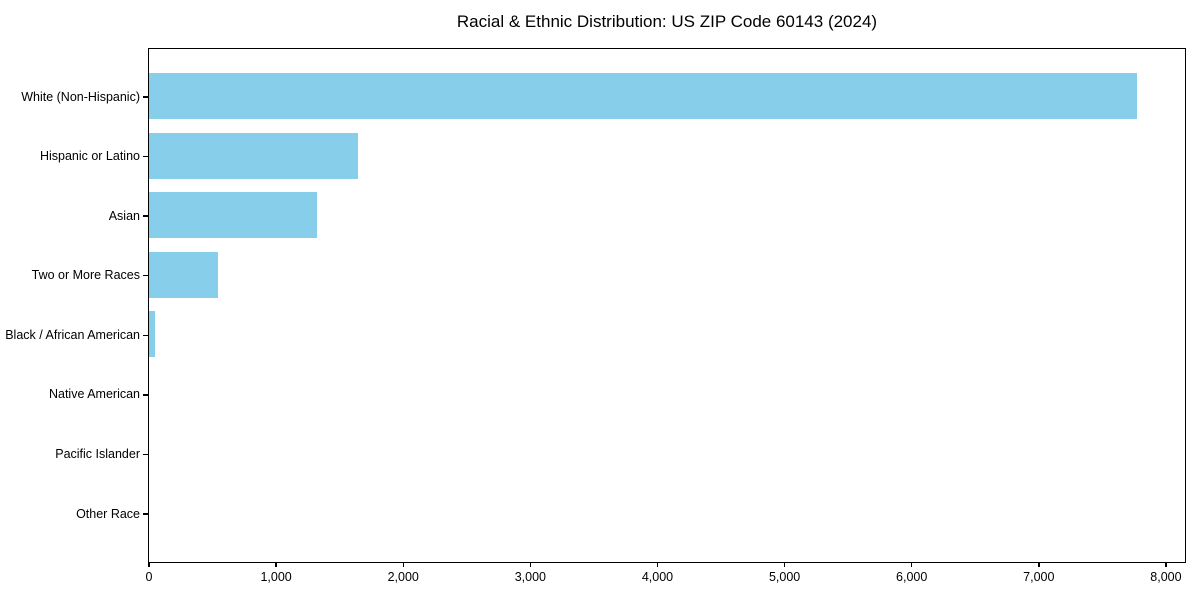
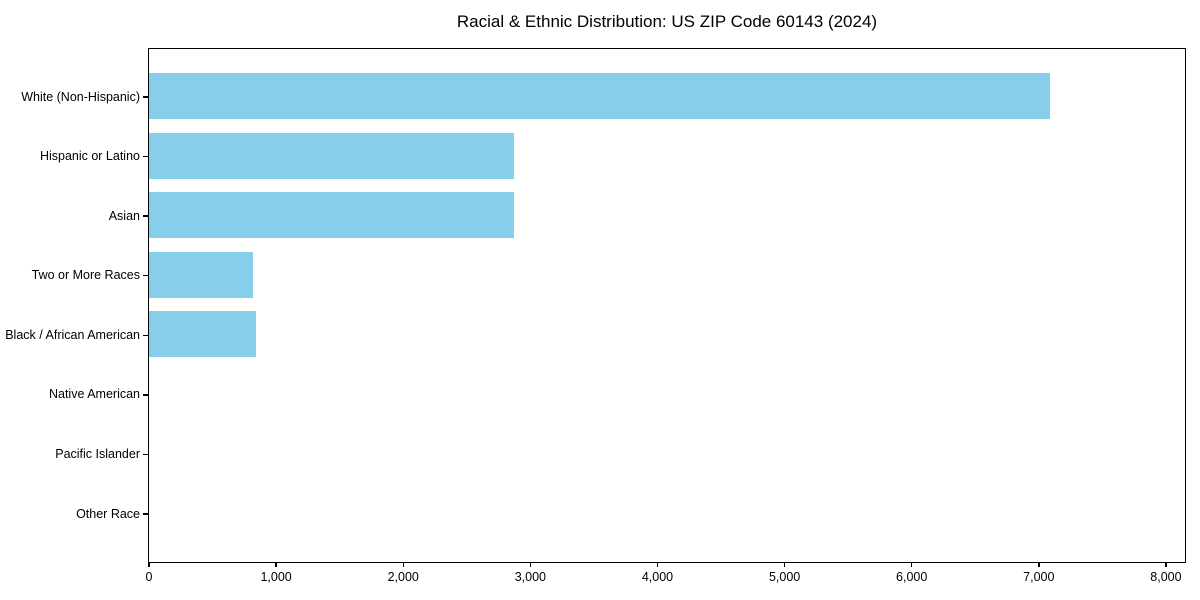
White (Non-Hispanic): 7770 -> 7090
Hispanic or Latino: 1640 -> 2870
Asian: 1320 -> 2870
Two or More Races: 540 -> 820
Black / African American: 40 -> 840
